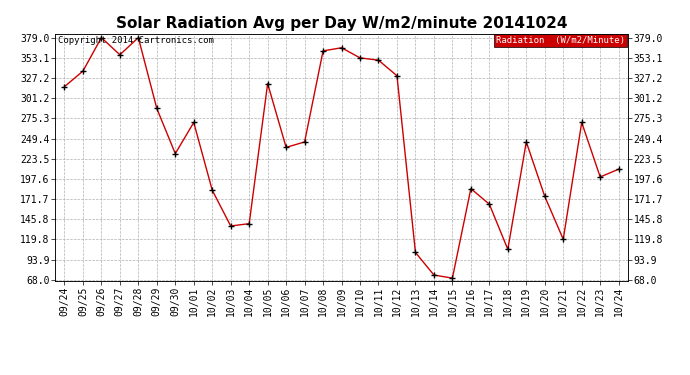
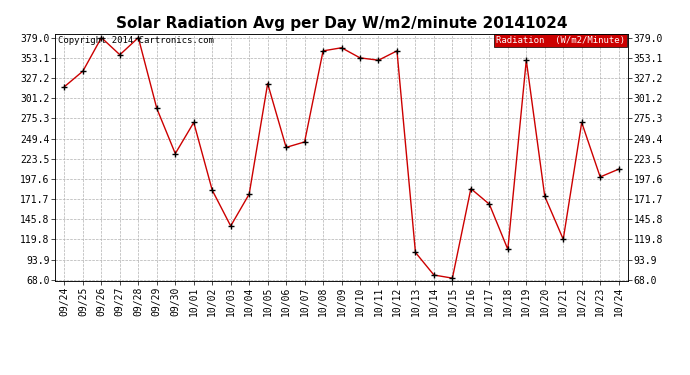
10/04: 140 -> 178
10/12: 330 -> 362
10/19: 245 -> 350
